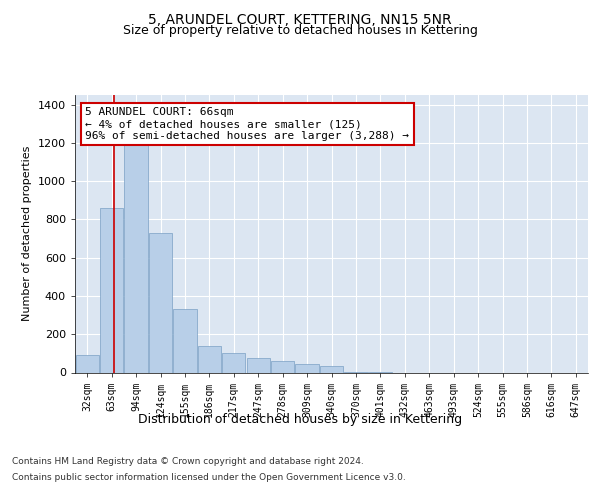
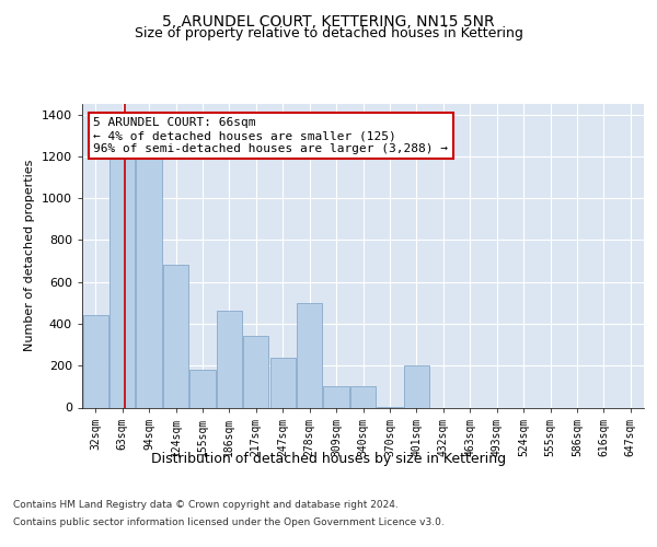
32sqm: 90 -> 440
63sqm: 860 -> 1200
124sqm: 730 -> 680
155sqm: 330 -> 180
186sqm: 140 -> 460
217sqm: 100 -> 340
247sqm: 80 -> 240
278sqm: 60 -> 500
309sqm: 40 -> 100
340sqm: 40 -> 100
401sqm: 0 -> 200
